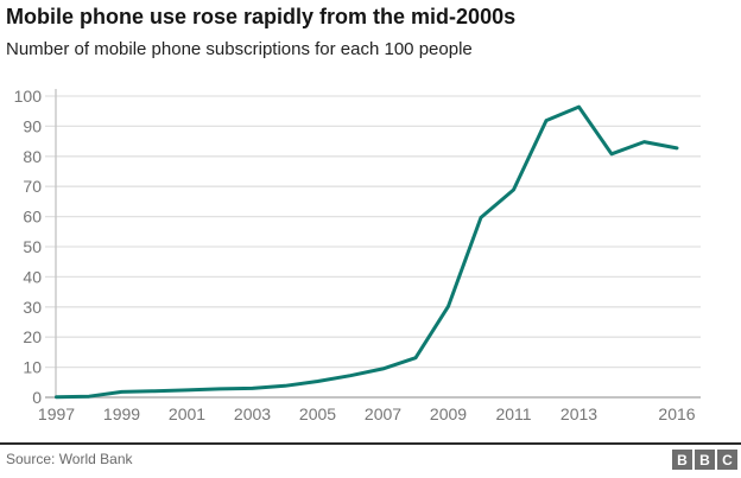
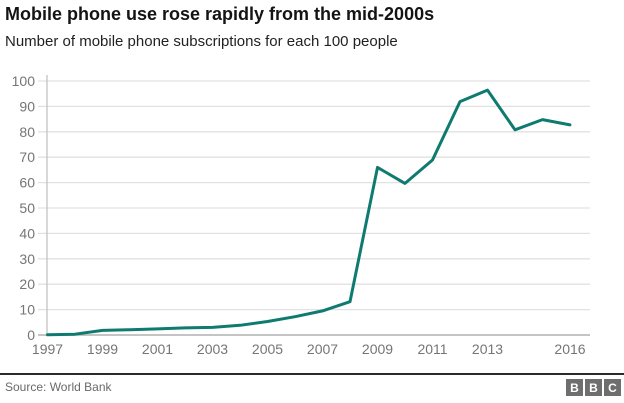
2009: 30 -> 66
